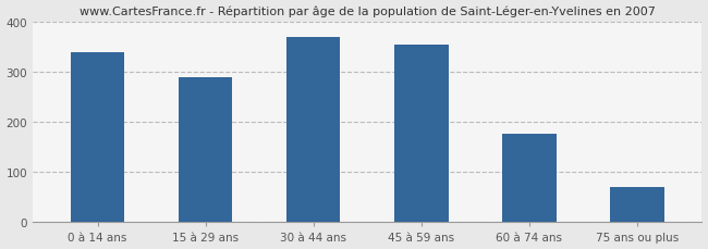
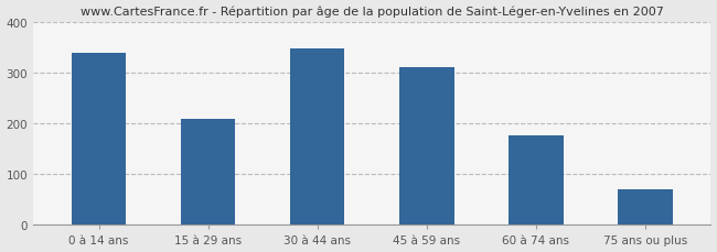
15 à 29 ans: 290 -> 210
30 à 44 ans: 370 -> 347
45 à 59 ans: 355 -> 311
